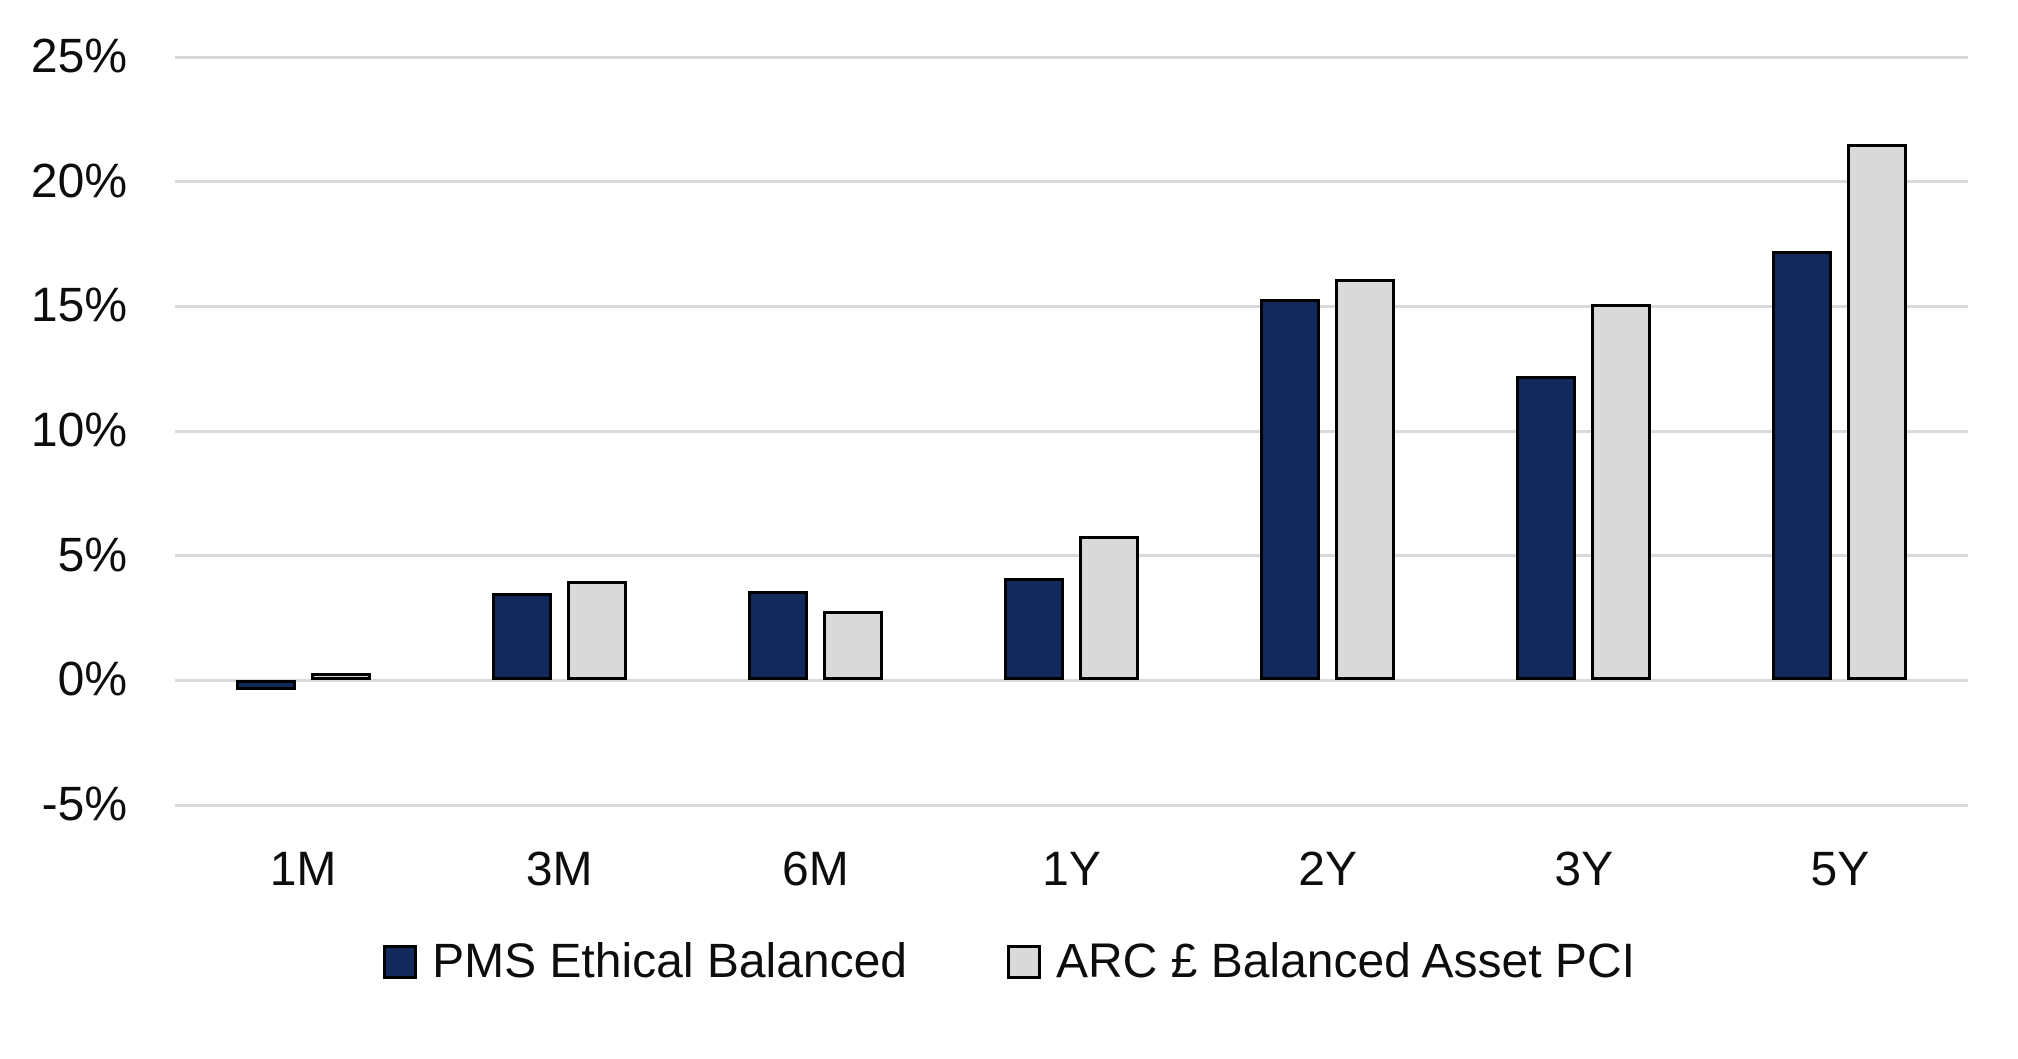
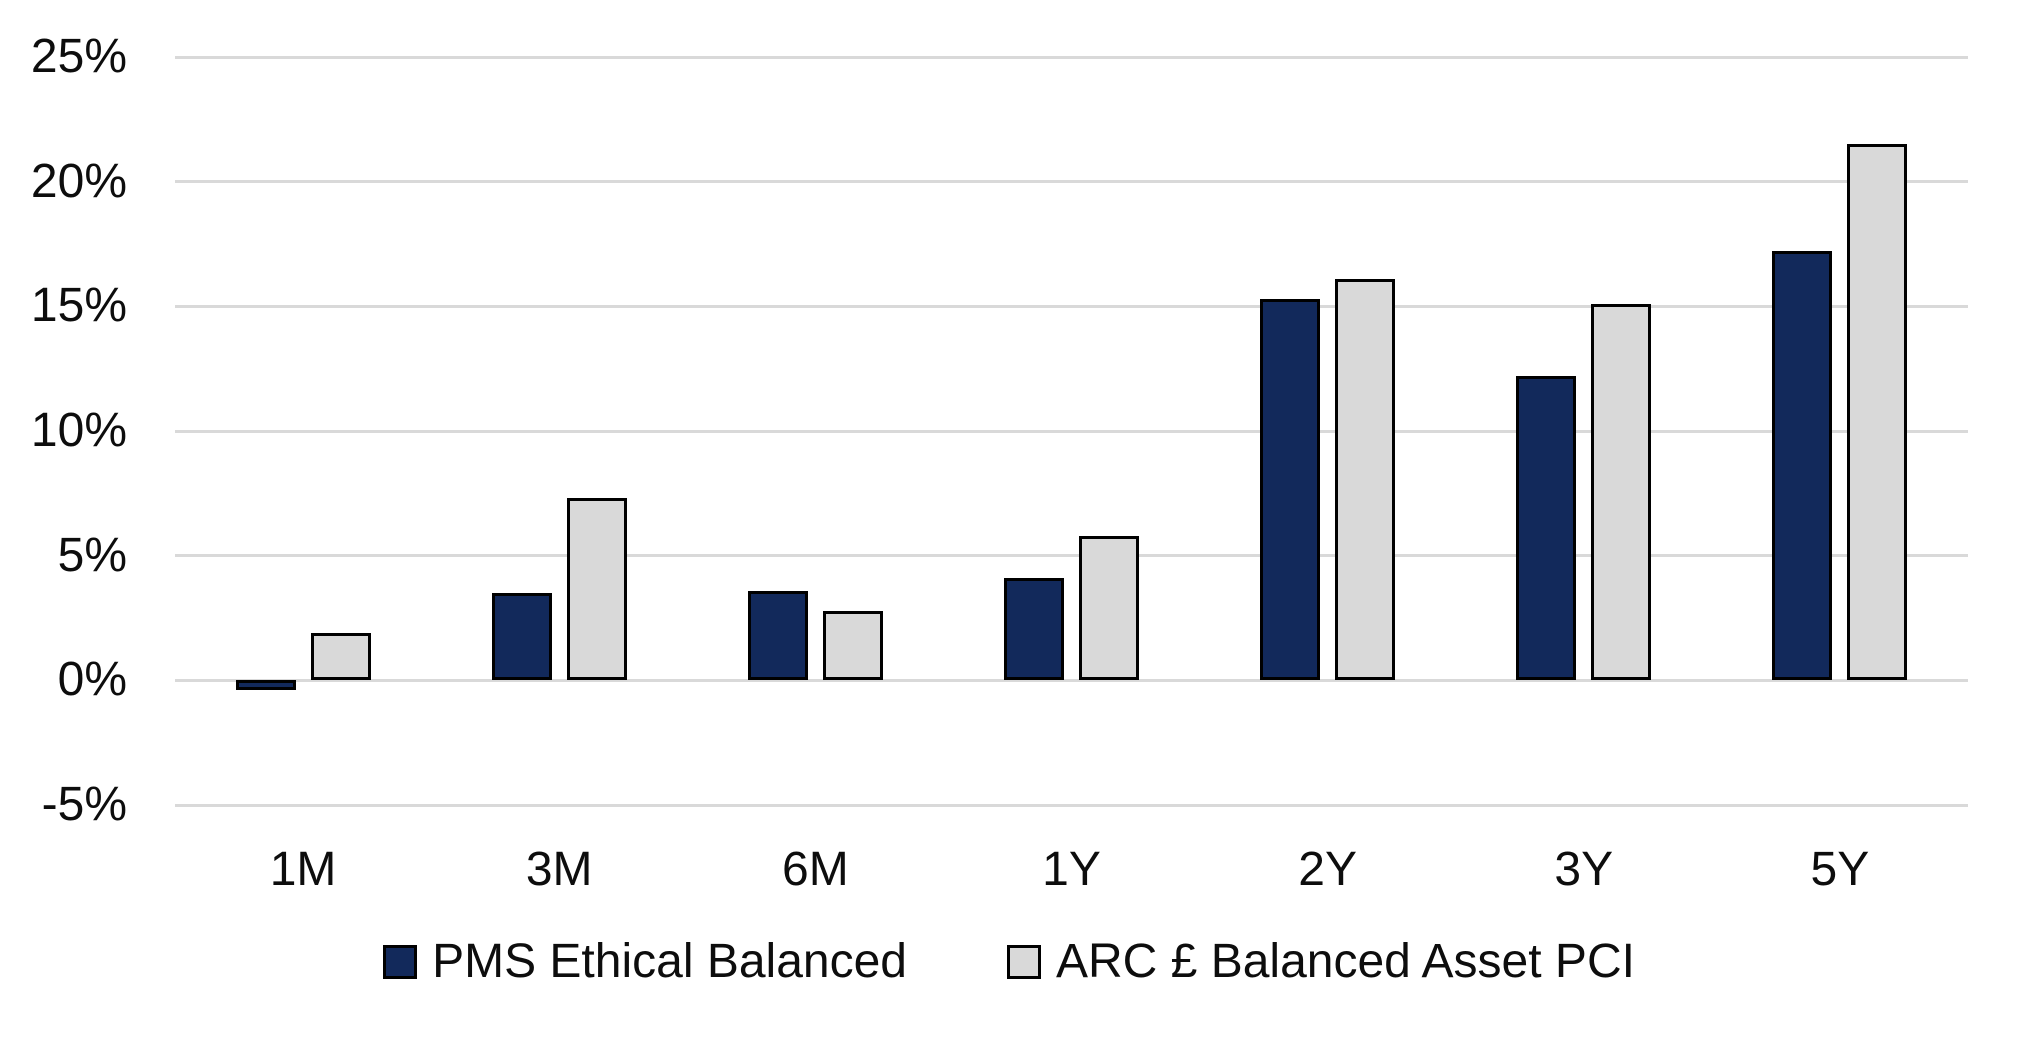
ARC £ Balanced Asset PCI/1M: 0.3% -> 1.9%
ARC £ Balanced Asset PCI/3M: 4.0% -> 7.3%
